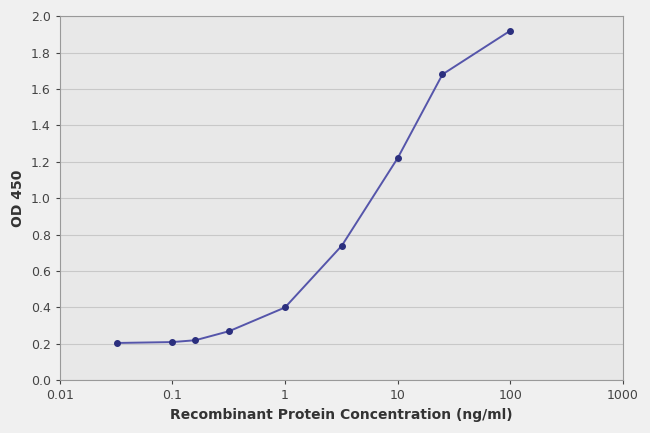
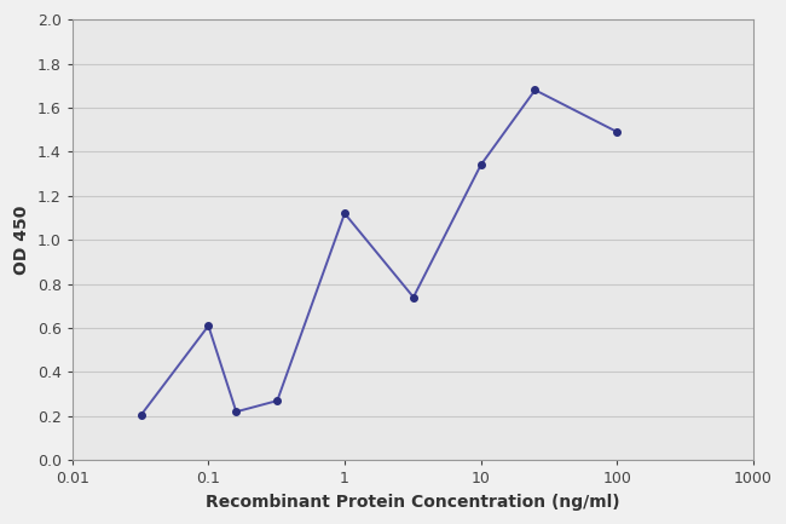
0.1: 0.21 -> 0.61
1: 0.40 -> 1.12
10: 1.22 -> 1.34
100: 1.92 -> 1.49
